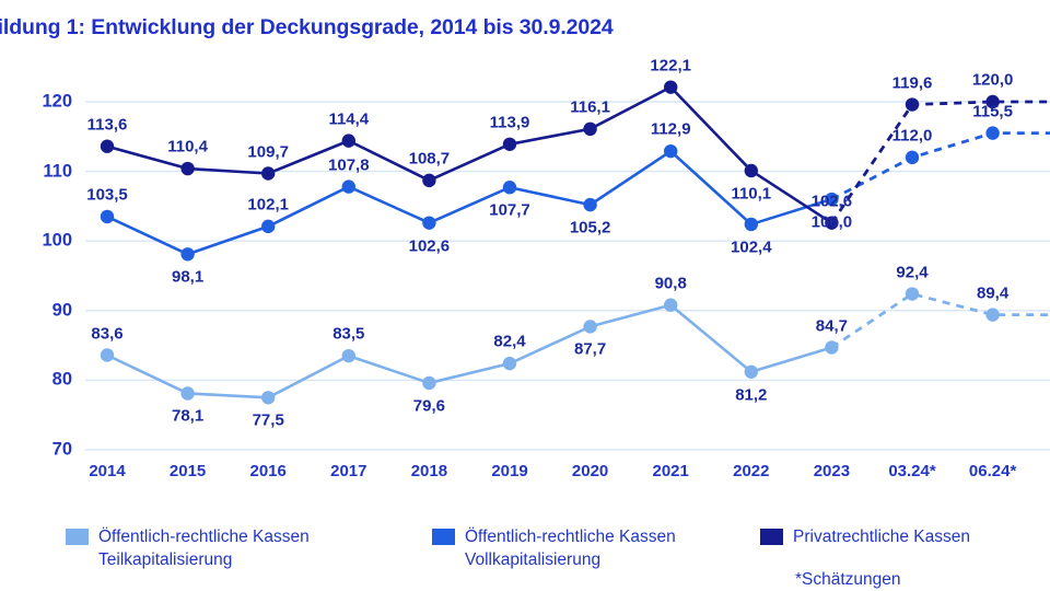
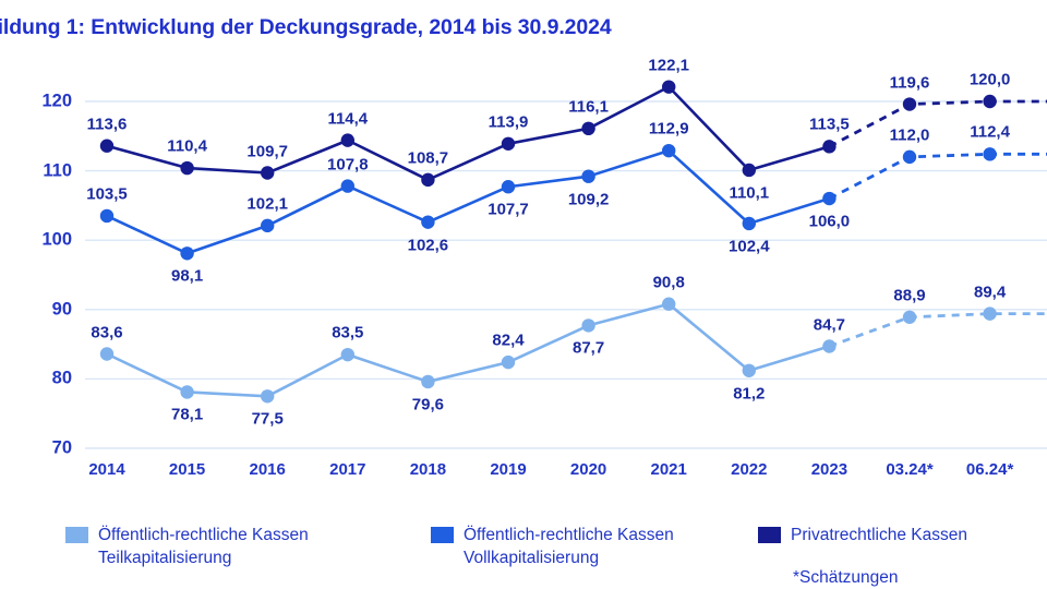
Öffentlich-rechtliche Kassen Vollkapitalisierung/2020: 105,2 -> 109,2
Privatrechtliche Kassen/2023: 102,6 -> 113,5
Öffentlich-rechtliche Kassen Teilkapitalisierung/03.24*: 92,4 -> 88,9
Öffentlich-rechtliche Kassen Vollkapitalisierung/06.24*: 115,5 -> 112,4
